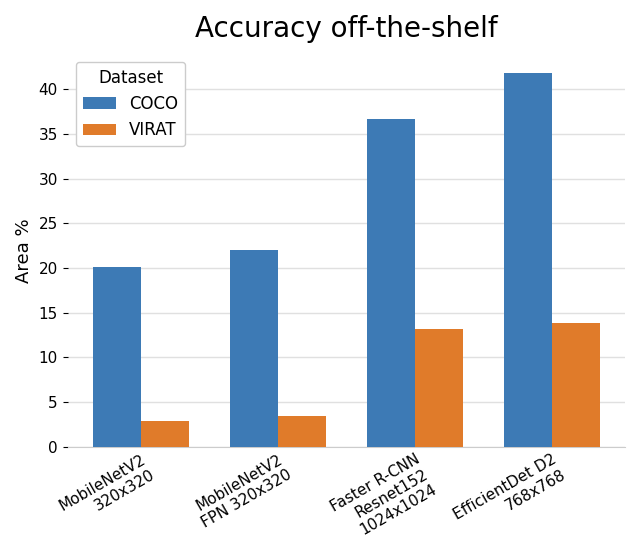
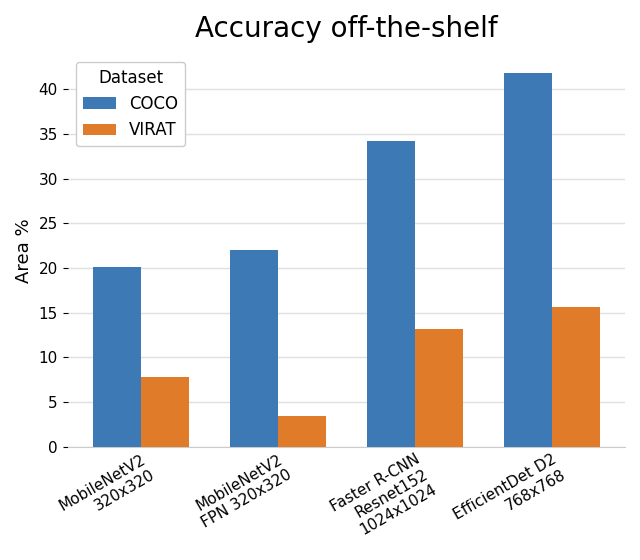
VIRAT/MobileNetV2 320x320: 2.9 -> 7.8
COCO/Faster R-CNN Resnet152 1024x1024: 36.7 -> 34.2
VIRAT/EfficientDet D2 768x768: 13.9 -> 15.6
